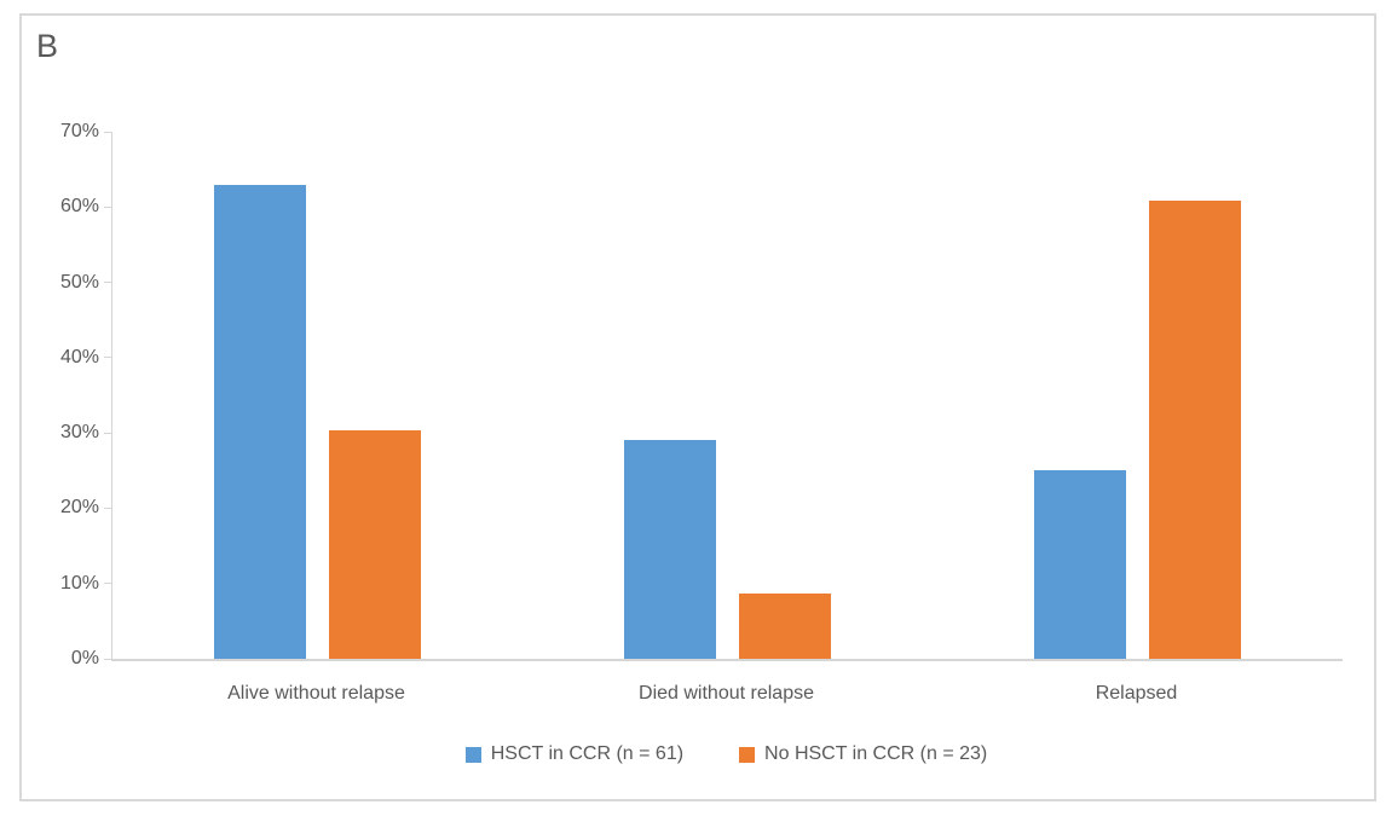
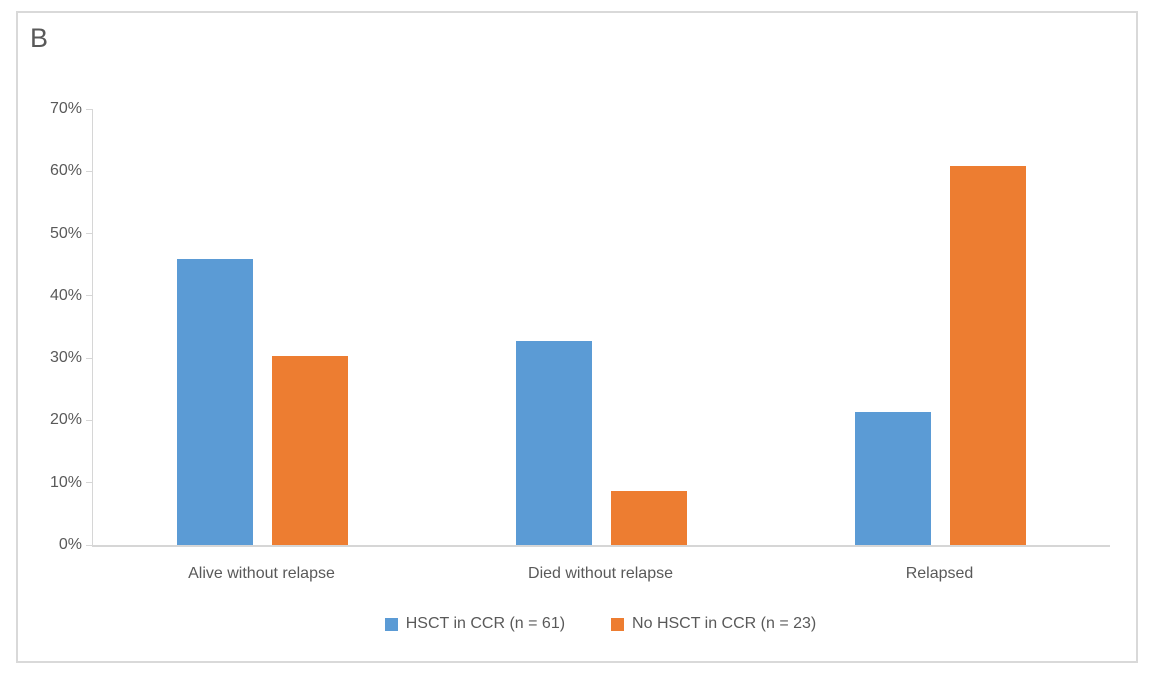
HSCT in CCR (n = 61)/Alive without relapse: 63% -> 46%
HSCT in CCR (n = 61)/Died without relapse: 29% -> 33%
HSCT in CCR (n = 61)/Relapsed: 25% -> 21%
